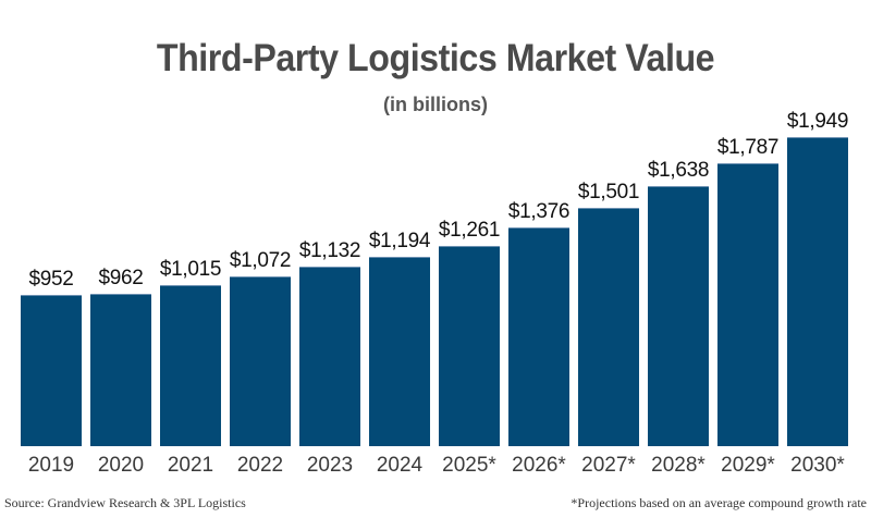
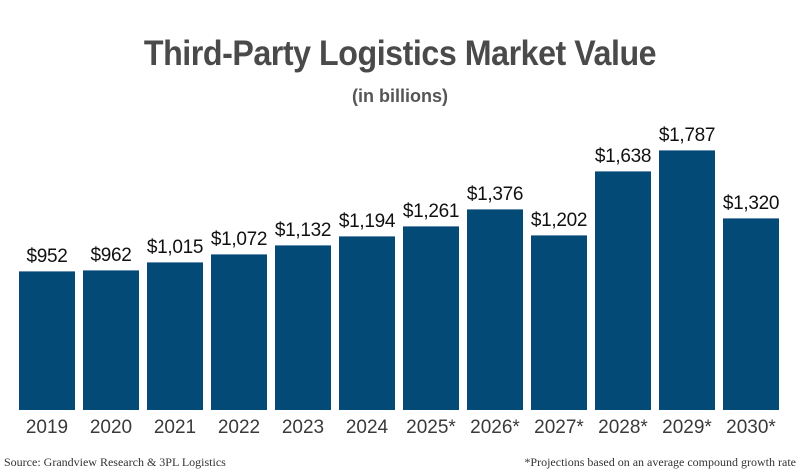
2027*: $1,501 -> $1,202
2030*: $1,949 -> $1,320
